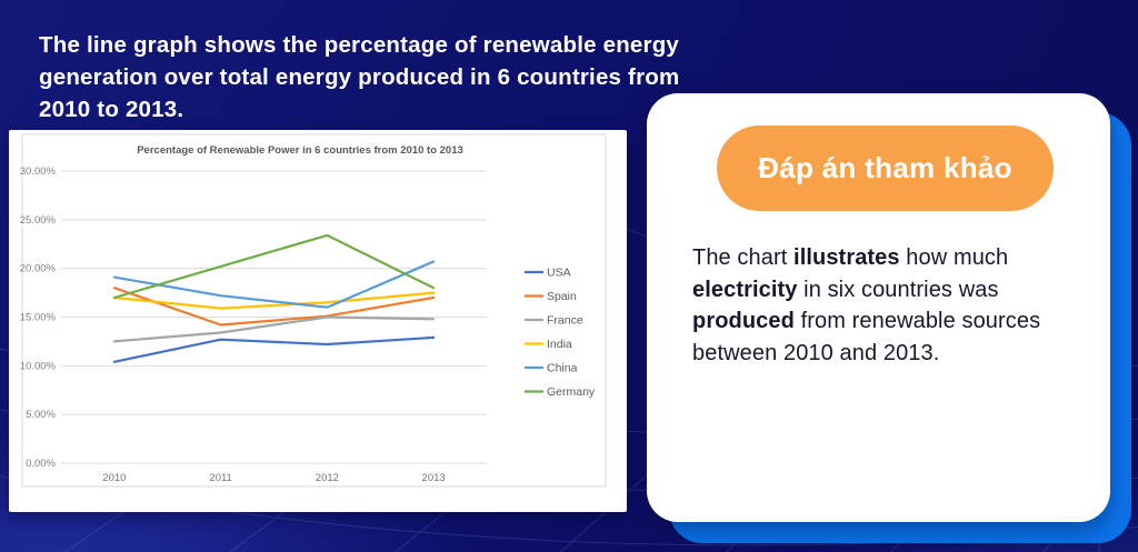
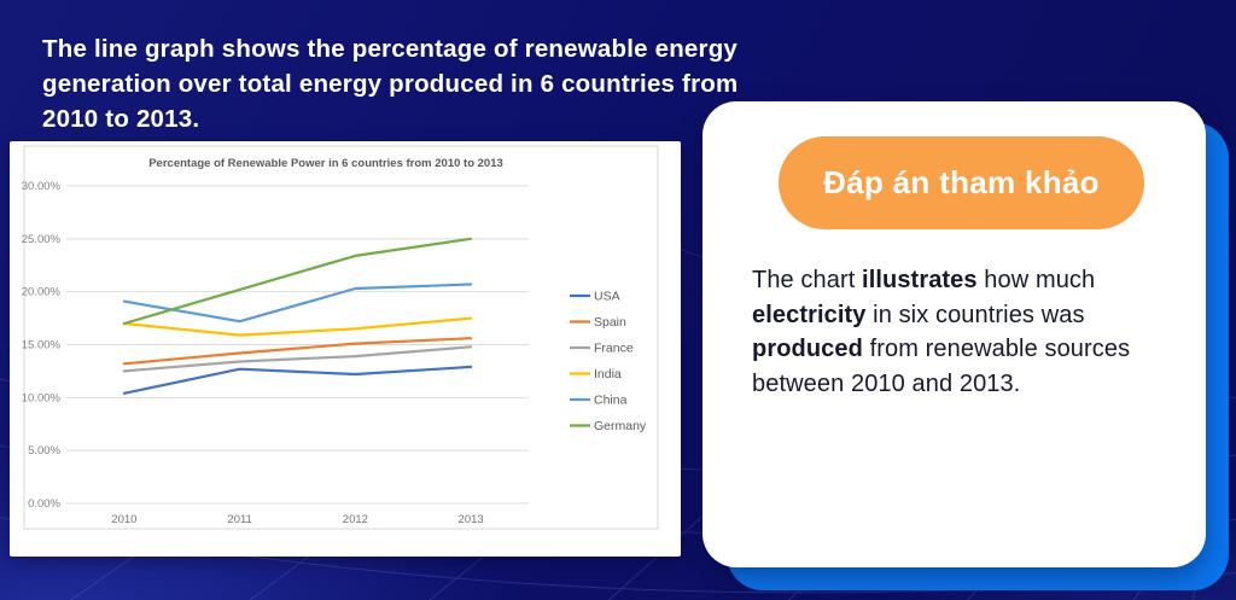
Spain/2010: 18% -> 13%
France/2012: 15% -> 14%
China/2012: 16% -> 20%
Spain/2013: 17% -> 16%
Germany/2013: 18% -> 25%
